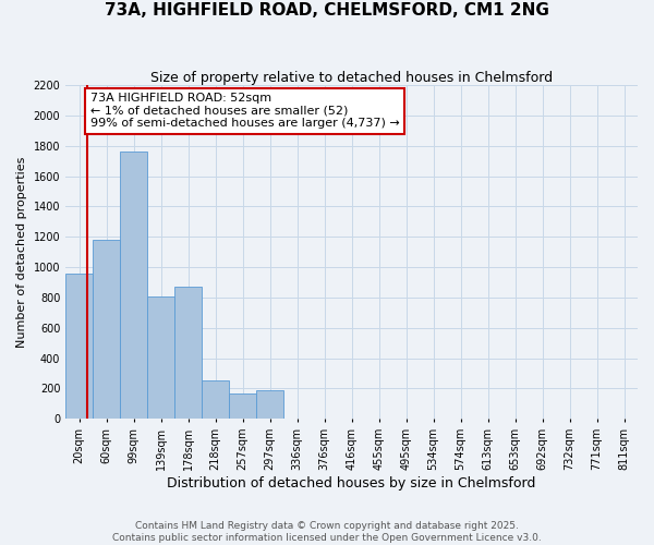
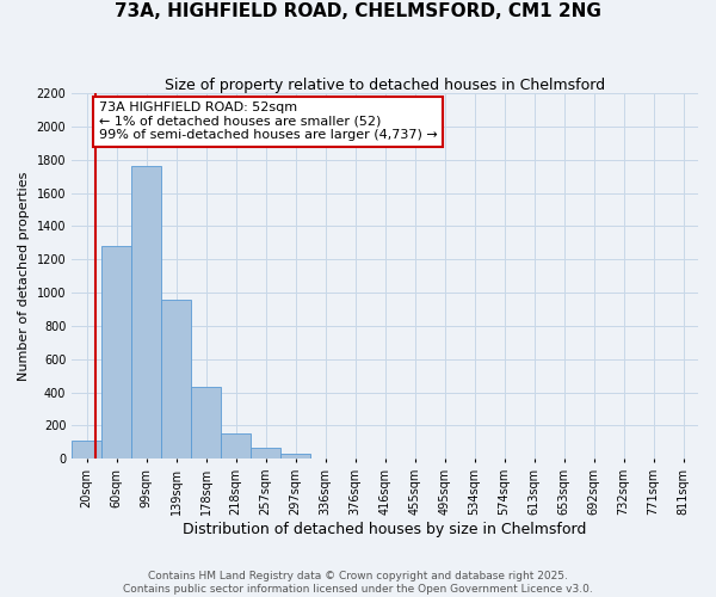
20sqm: 960 -> 110
60sqm: 1180 -> 1280
139sqm: 810 -> 960
178sqm: 870 -> 430
218sqm: 250 -> 150
257sqm: 170 -> 70
297sqm: 190 -> 30
